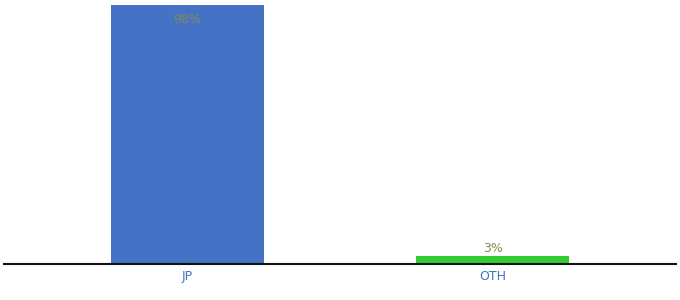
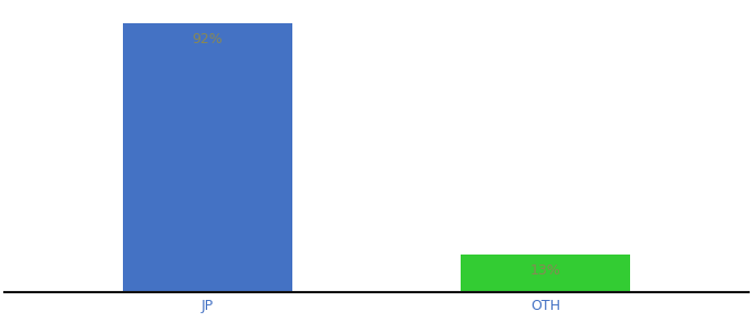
JP: 98% -> 92%
OTH: 3% -> 13%
